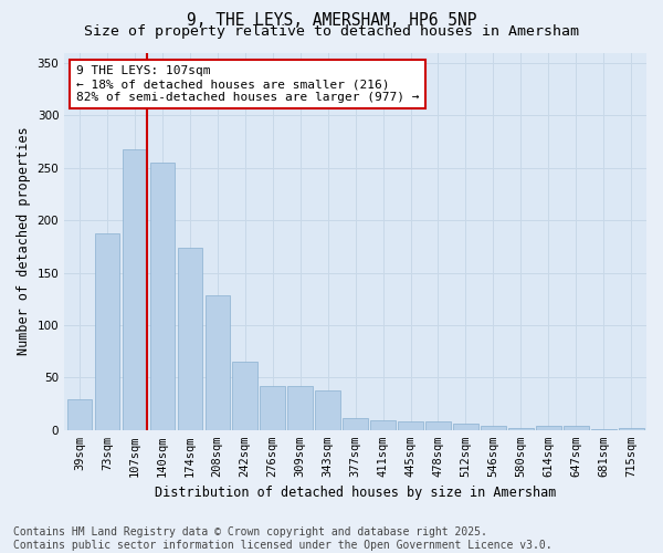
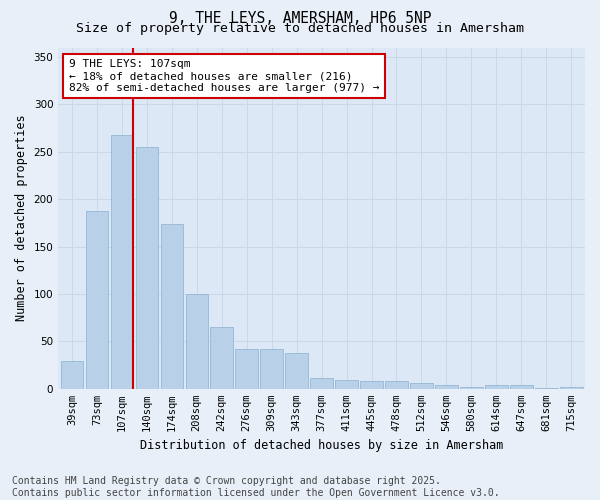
208sqm: 128 -> 100
